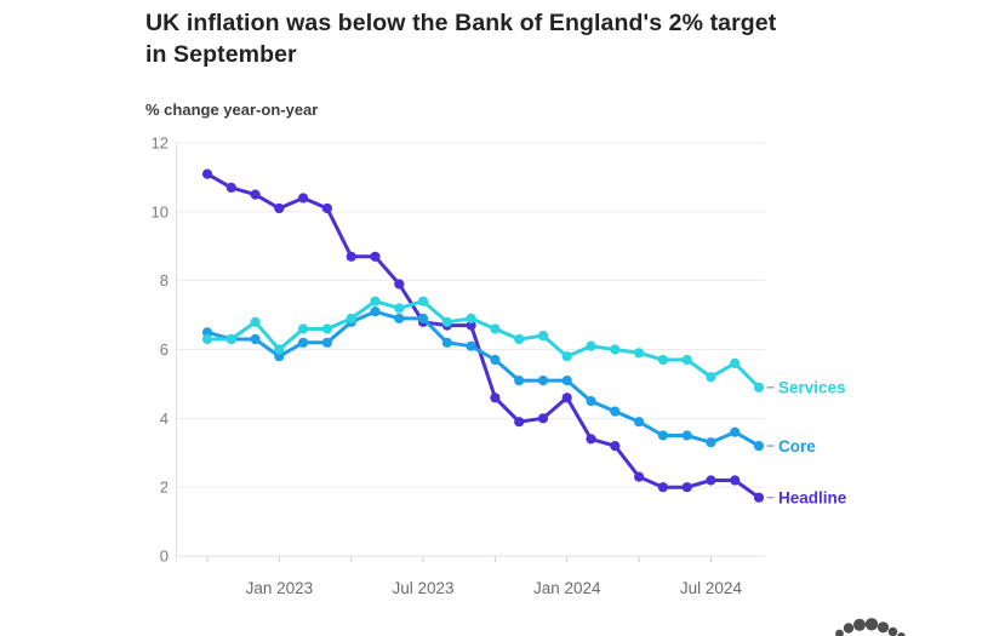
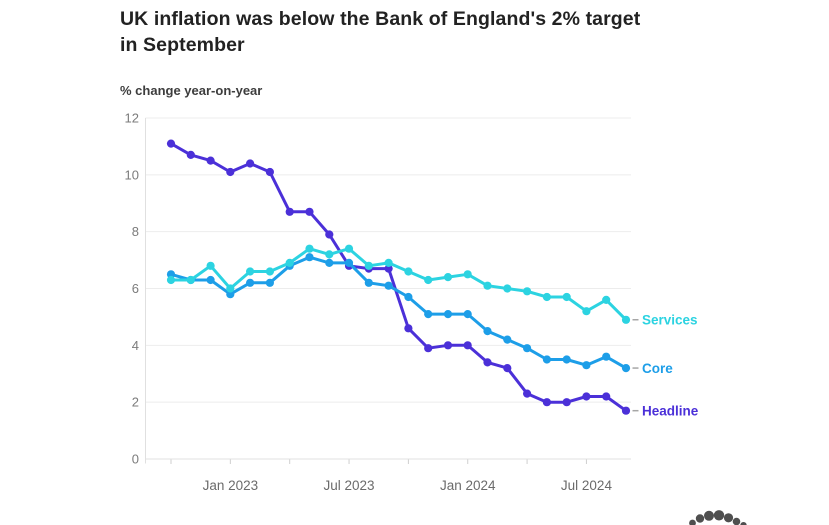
Headline/Jan 2024: 4.6 -> 4.0
Services/Jan 2024: 5.8 -> 6.5
